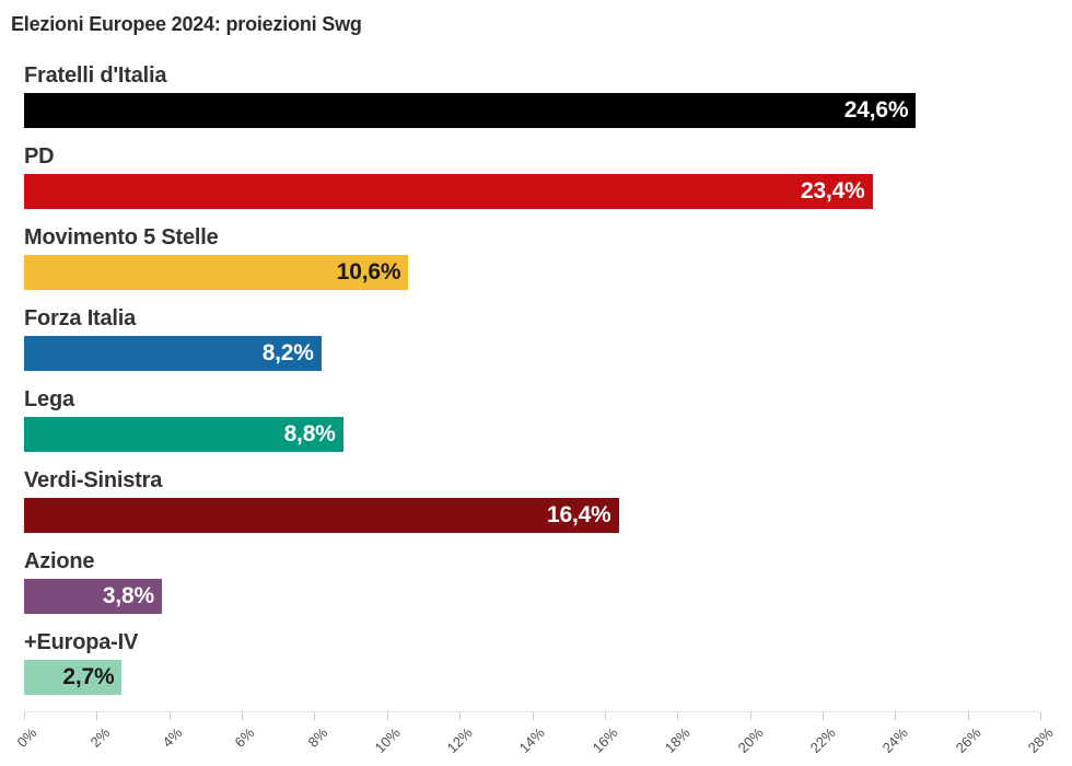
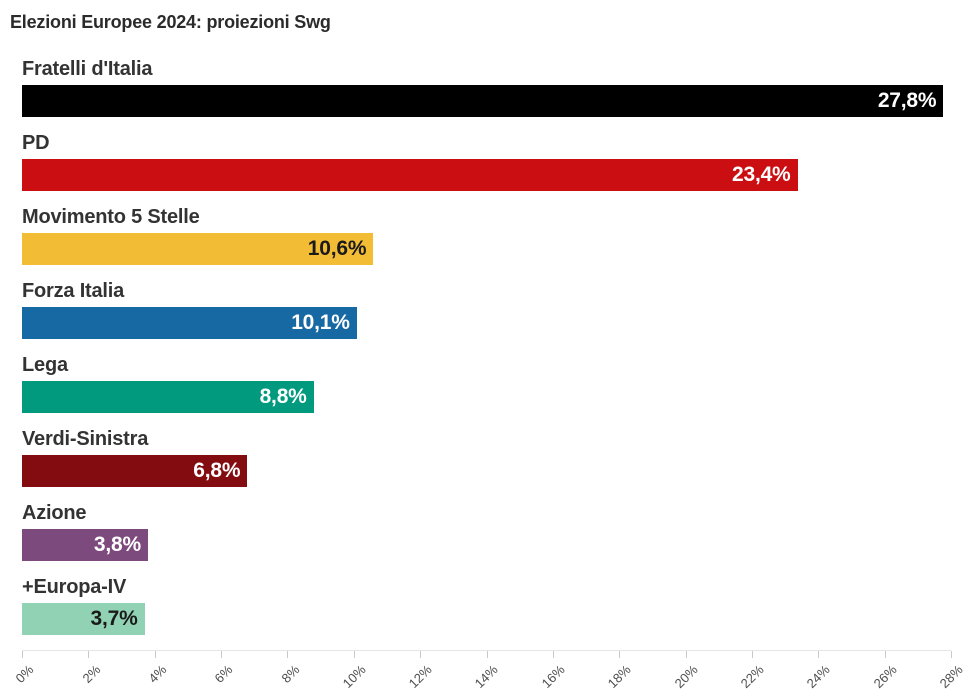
Fratelli d'Italia: 24,6% -> 27,8%
Forza Italia: 8,2% -> 10,1%
Verdi-Sinistra: 16,4% -> 6,8%
+Europa-IV: 2,7% -> 3,7%
